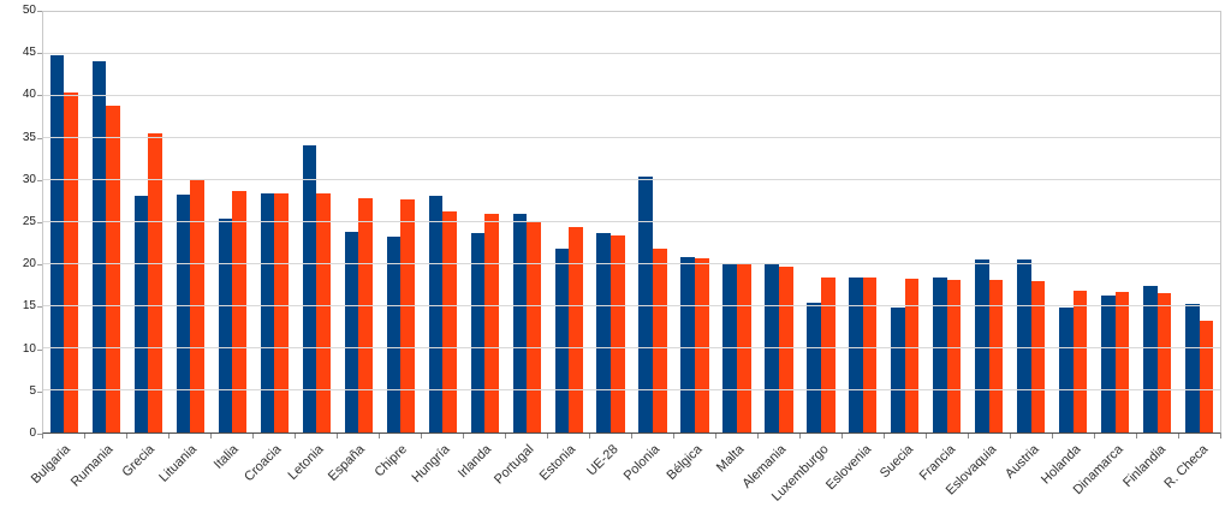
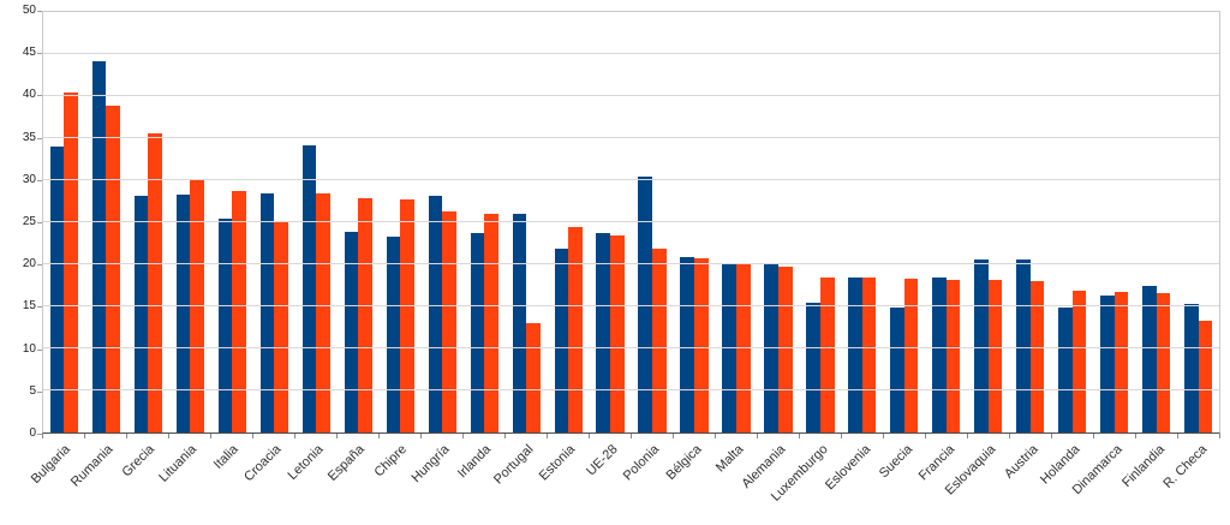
2008 (%)/Bulgaria: 45 -> 34
2016 (%)/Croacia: 28 -> 25
2016 (%)/Portugal: 25 -> 13
